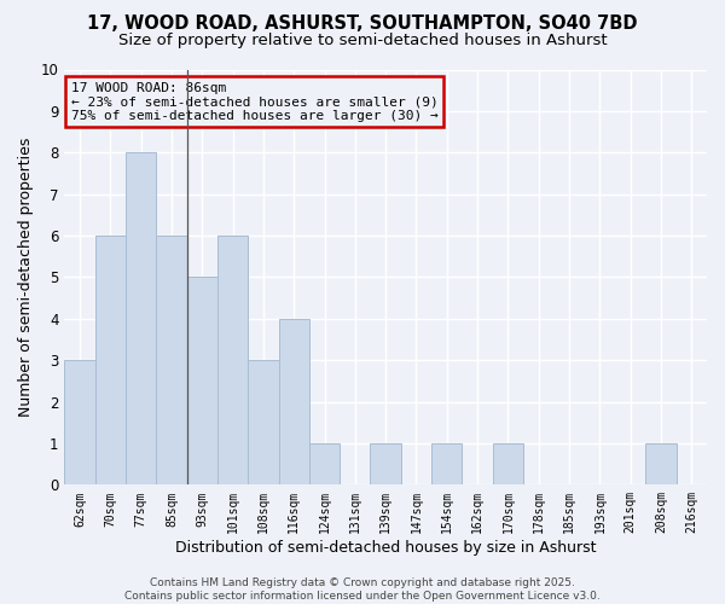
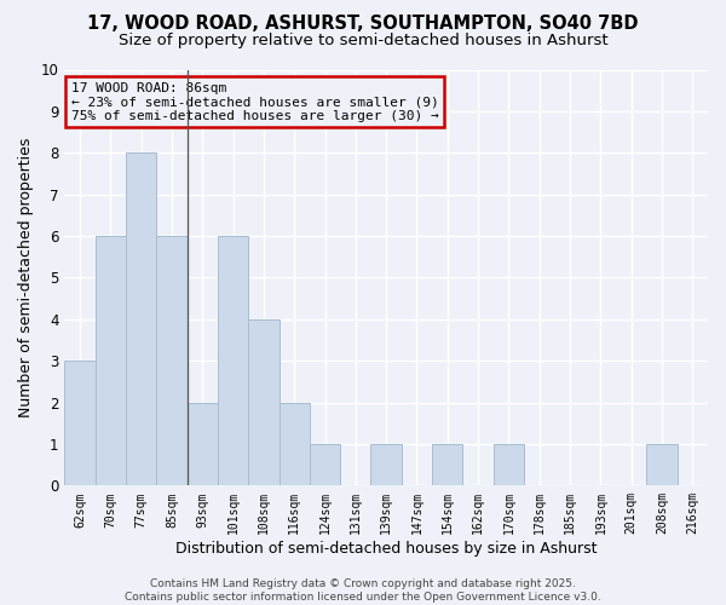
93sqm: 5 -> 2
108sqm: 3 -> 4
116sqm: 4 -> 2
